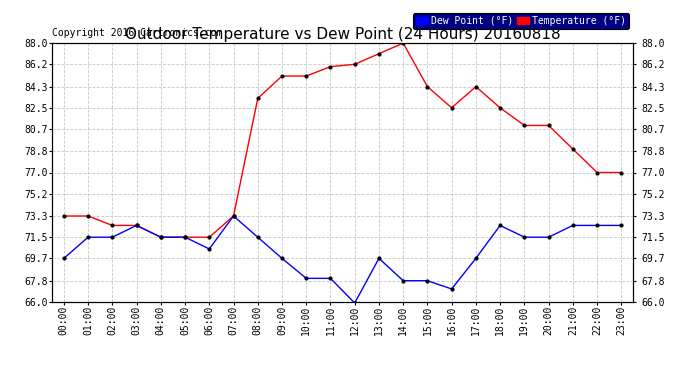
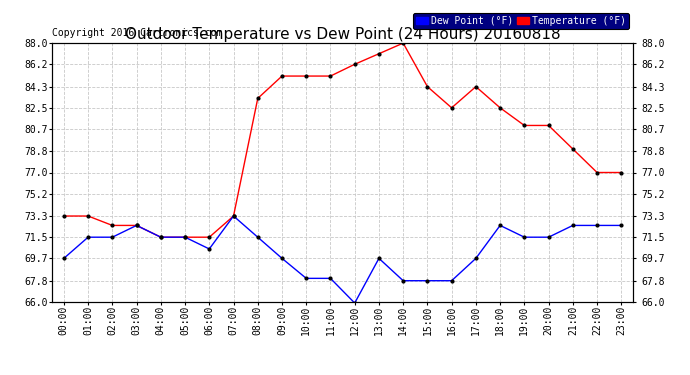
Temperature (°F)/11:00: 86.0 -> 85.2
Dew Point (°F)/16:00: 67.1 -> 67.8
